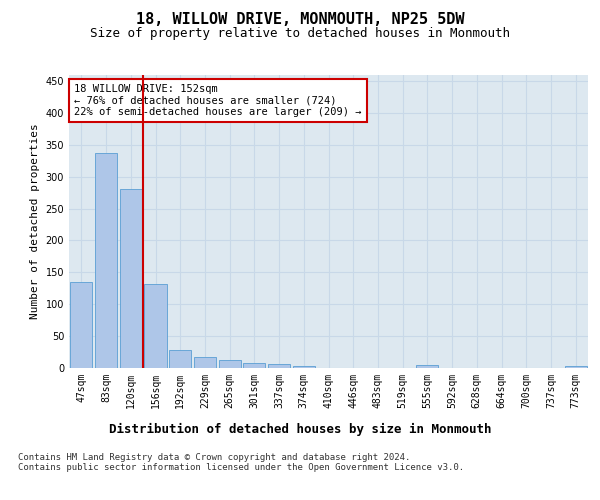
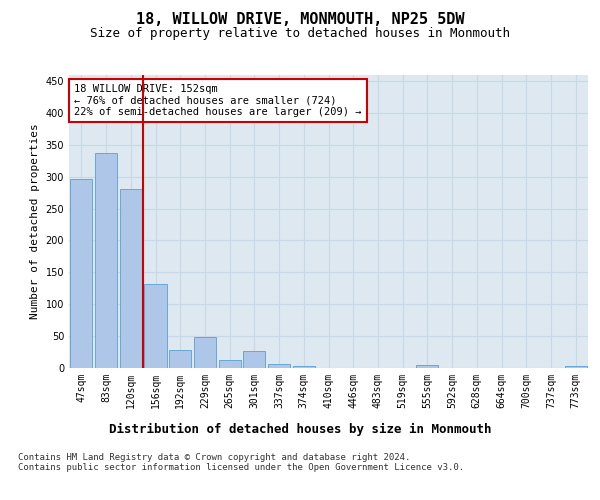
47sqm: 134 -> 296
229sqm: 17 -> 48
301sqm: 7 -> 26
